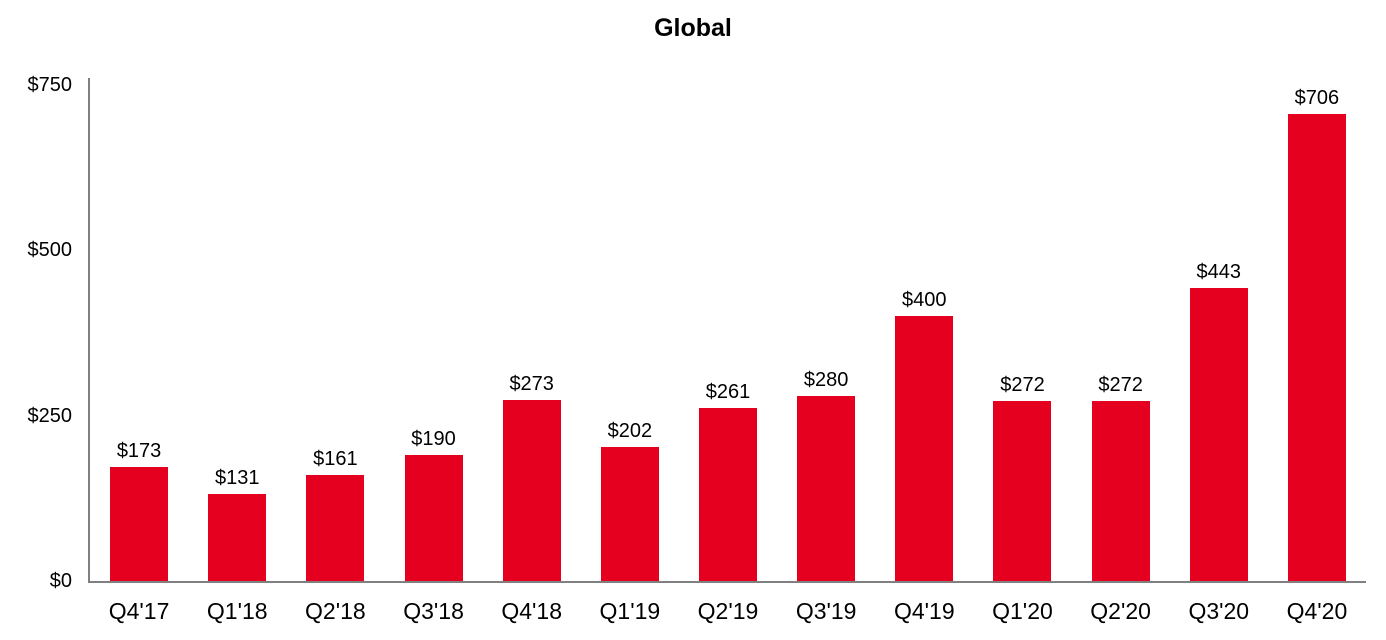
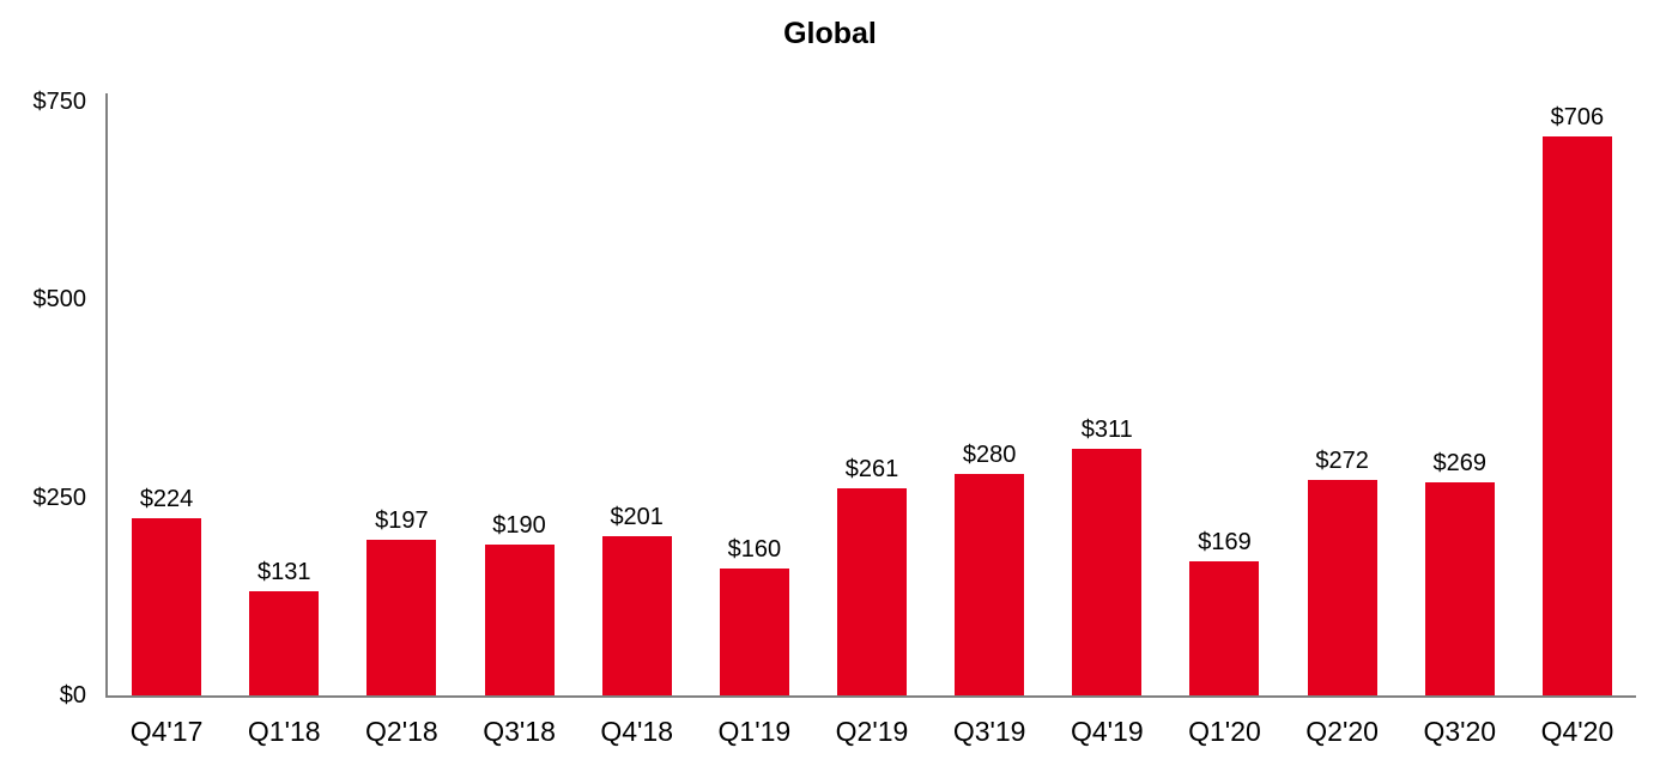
Q4'17: $173 -> $224
Q2'18: $161 -> $197
Q4'18: $273 -> $201
Q1'19: $202 -> $160
Q4'19: $400 -> $311
Q1'20: $272 -> $169
Q3'20: $443 -> $269
